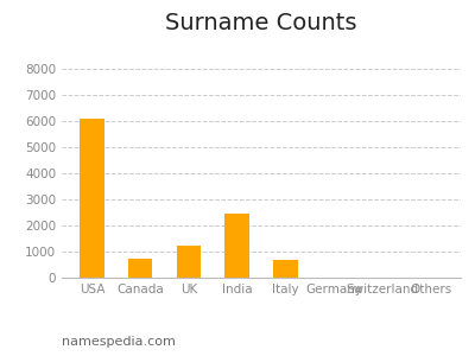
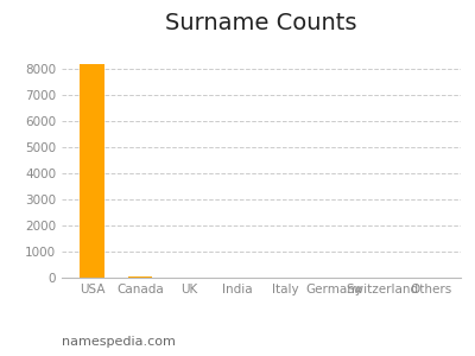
USA: 6100 -> 8170
Canada: 750 -> 50
UK: 1250 -> 10
India: 2450 -> 0
Italy: 700 -> 0
